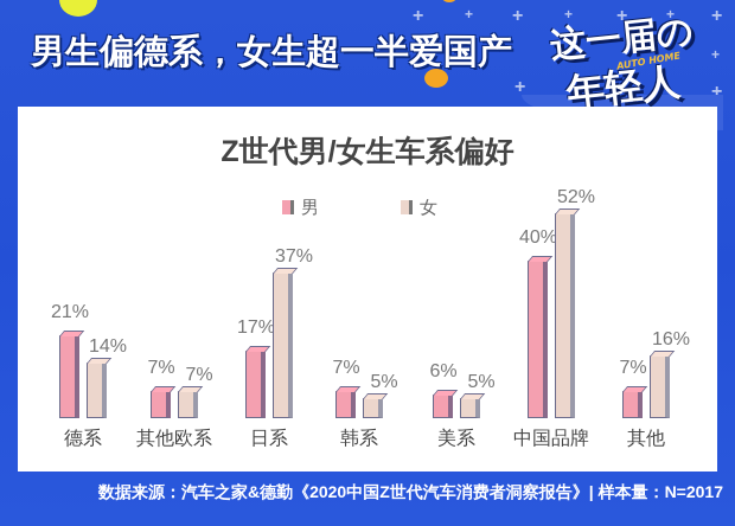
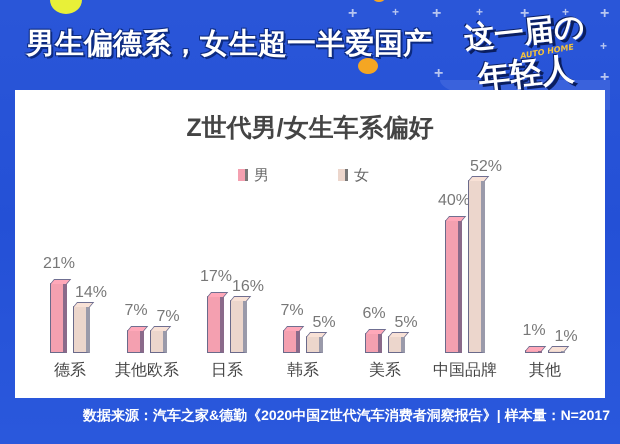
女/日系: 37% -> 16%
男/其他: 7% -> 1%
女/其他: 16% -> 1%
